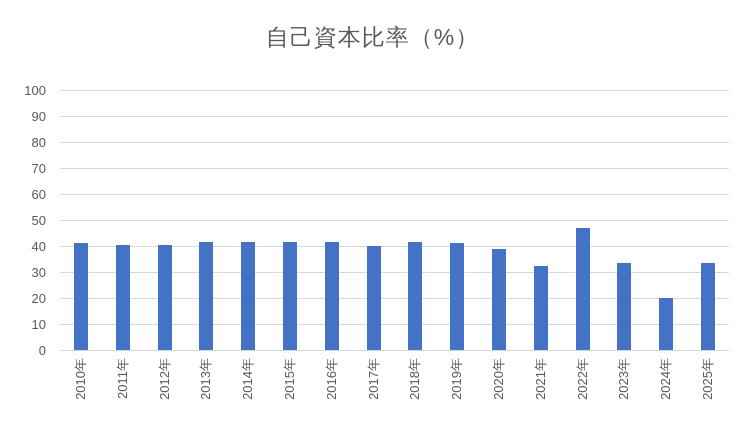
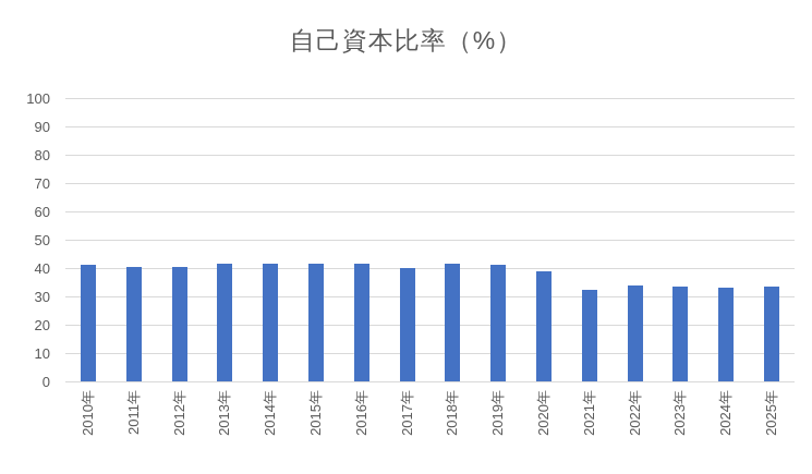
2022年: 47 -> 34
2024年: 20 -> 33
